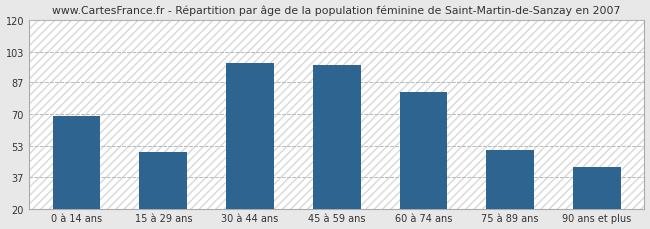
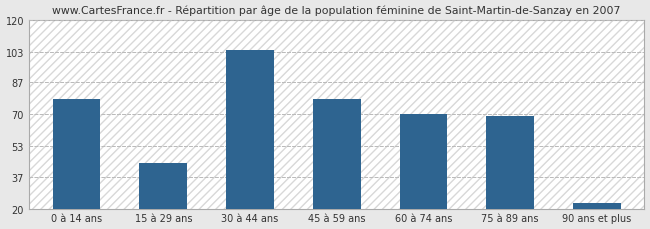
0 à 14 ans: 69 -> 78
15 à 29 ans: 50 -> 44
30 à 44 ans: 97 -> 104
45 à 59 ans: 96 -> 78
60 à 74 ans: 82 -> 70
75 à 89 ans: 51 -> 69
90 ans et plus: 42 -> 23
